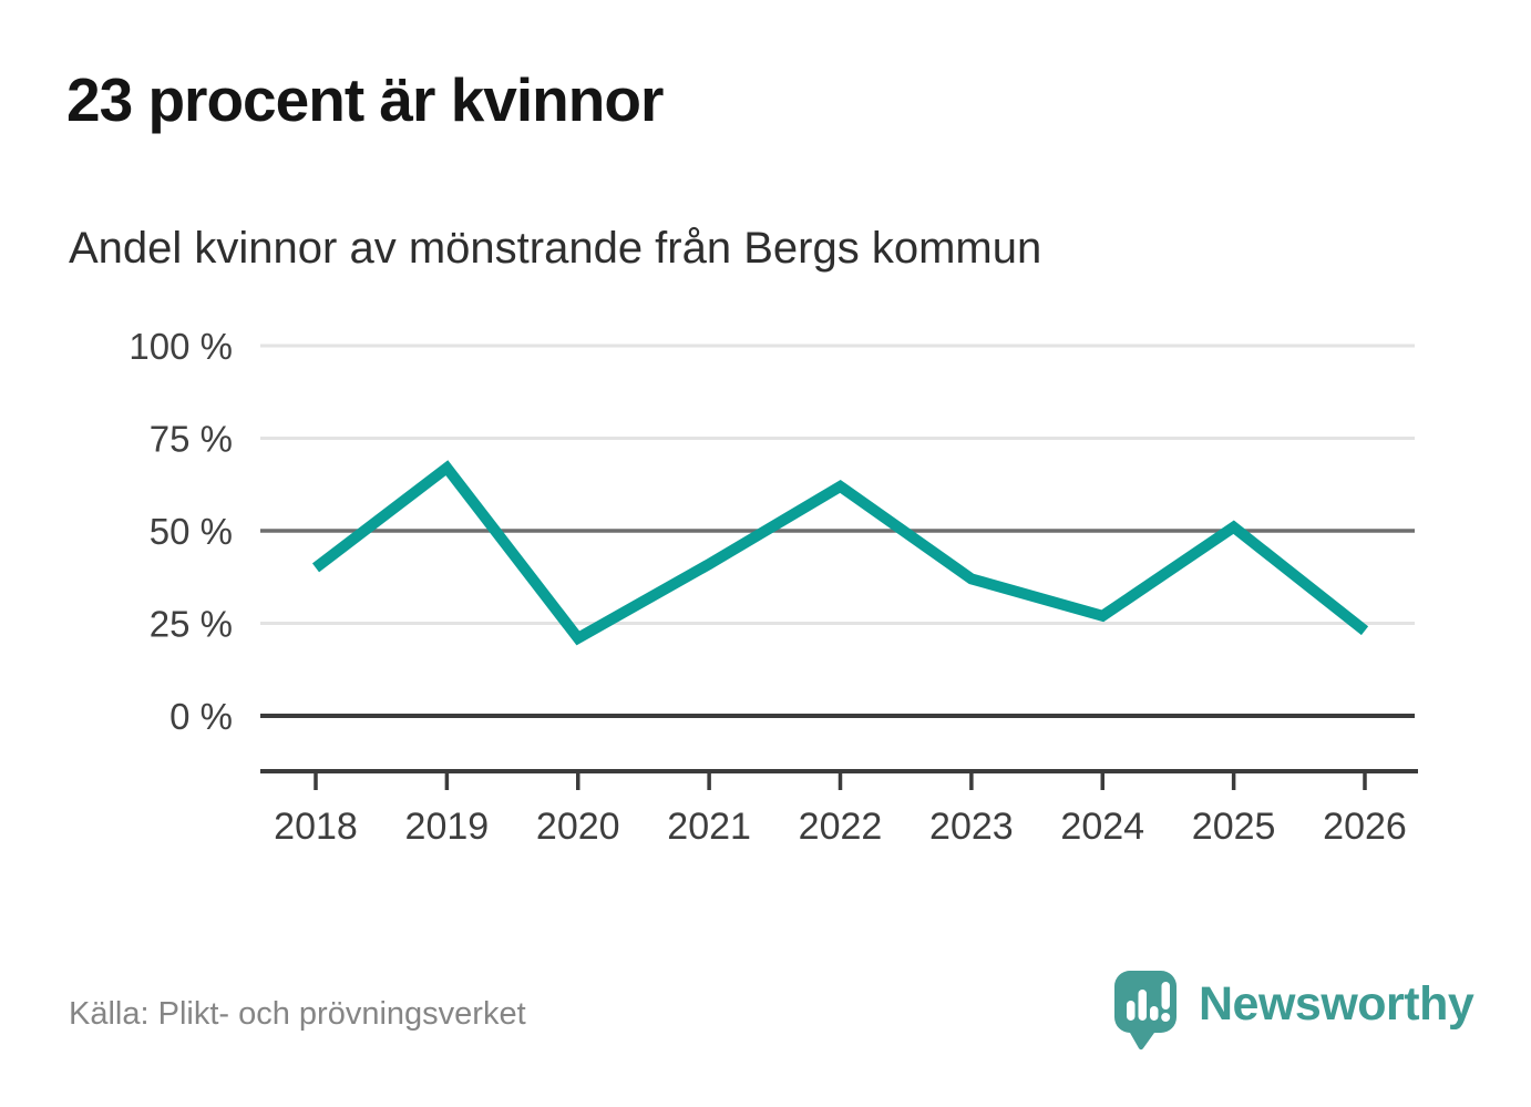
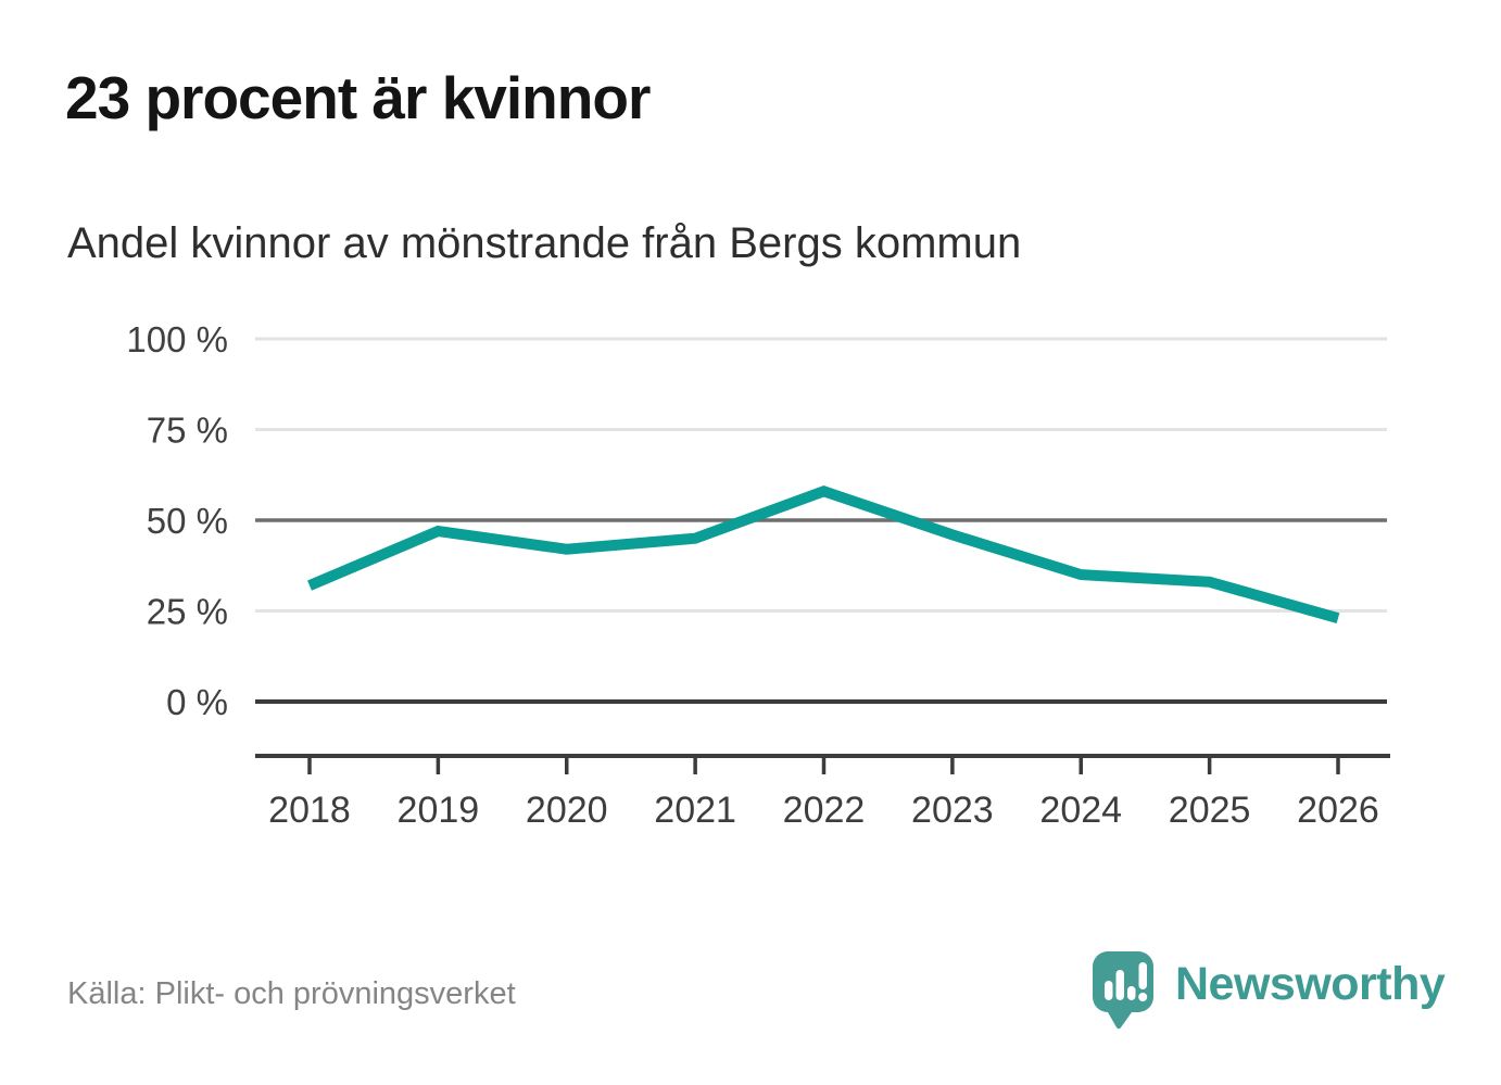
2018: 40% -> 32%
2019: 67% -> 47%
2020: 21% -> 42%
2021: 41% -> 45%
2022: 62% -> 58%
2023: 37% -> 46%
2024: 27% -> 35%
2025: 51% -> 33%
